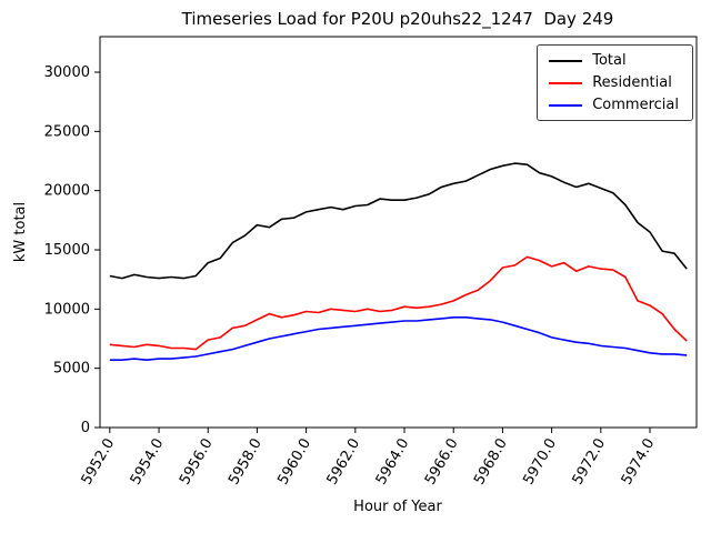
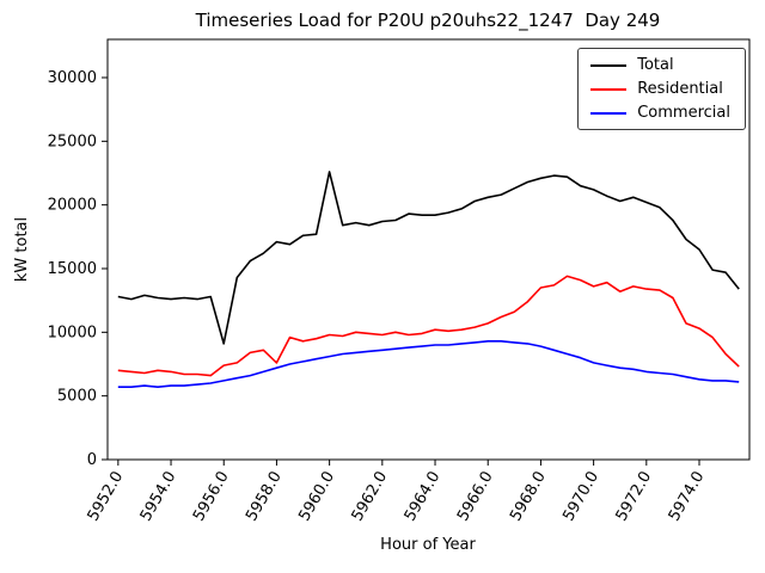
Total/5956.0: 13900 -> 9100
Residential/5958.0: 9100 -> 7600
Total/5960.0: 18200 -> 22600
